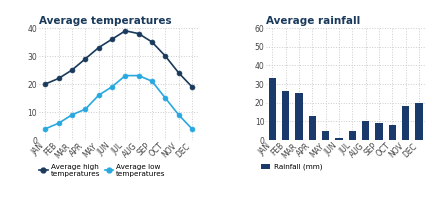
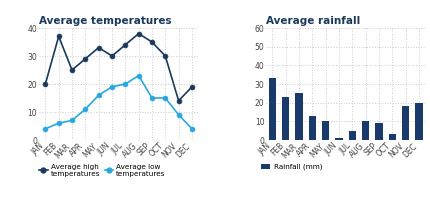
Average temperatures/Average high temperatures/FEB: 22 -> 37
Average temperatures/Average low temperatures/MAR: 9 -> 7
Average temperatures/Average high temperatures/JUN: 36 -> 30
Average temperatures/Average high temperatures/JUL: 39 -> 34
Average temperatures/Average low temperatures/JUL: 23 -> 20
Average temperatures/Average low temperatures/SEP: 21 -> 15
Average temperatures/Average high temperatures/NOV: 24 -> 14
Average rainfall/FEB: 26 -> 23
Average rainfall/MAY: 5 -> 10
Average rainfall/OCT: 8 -> 3
